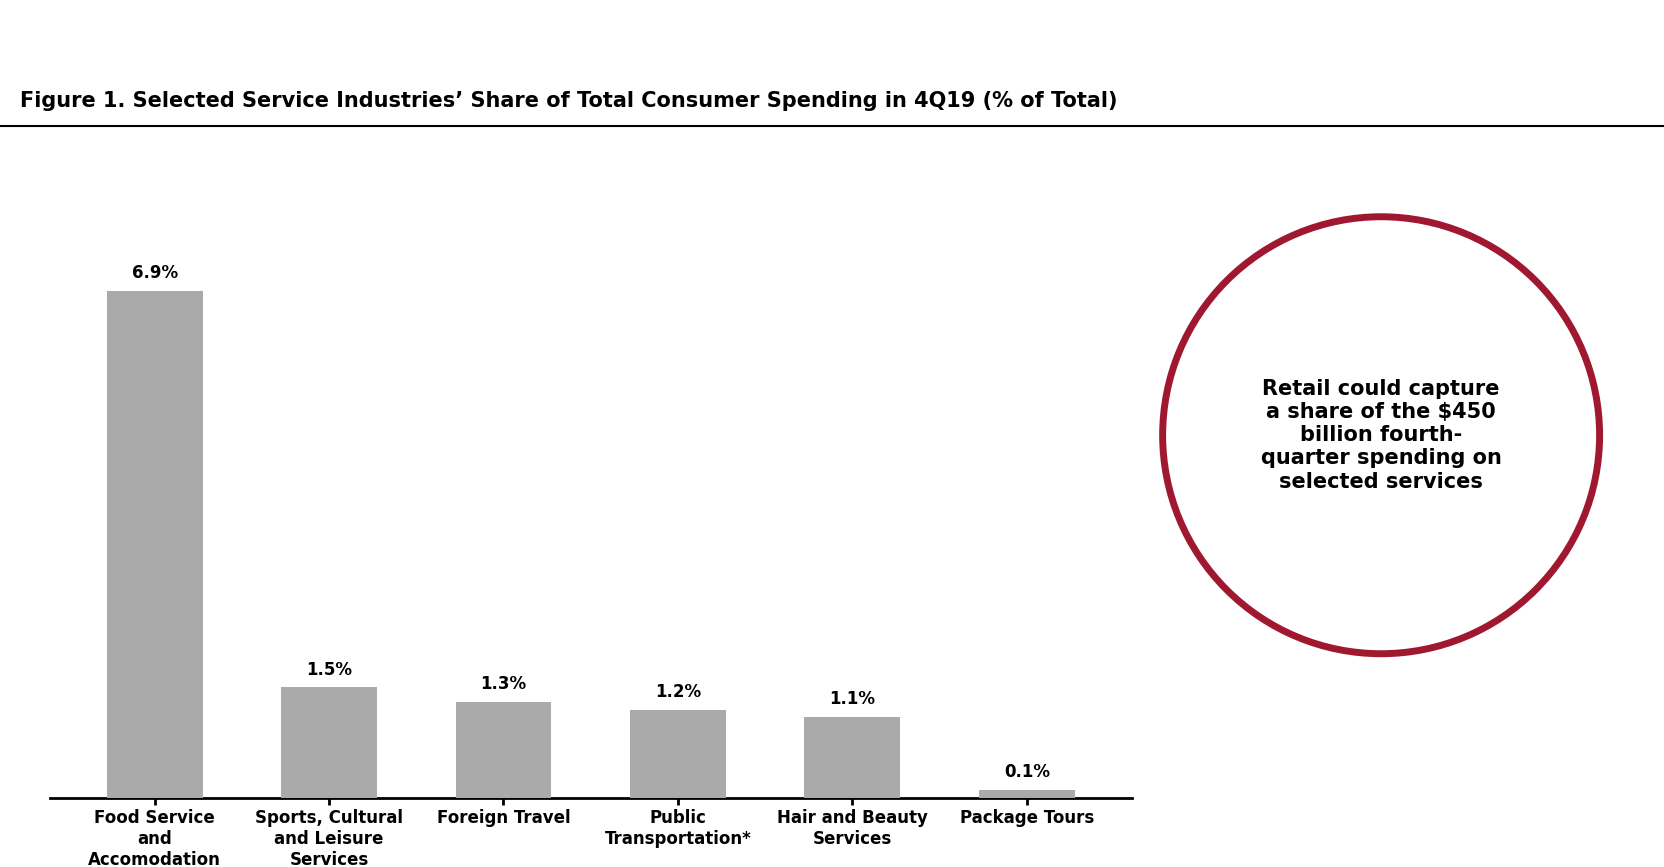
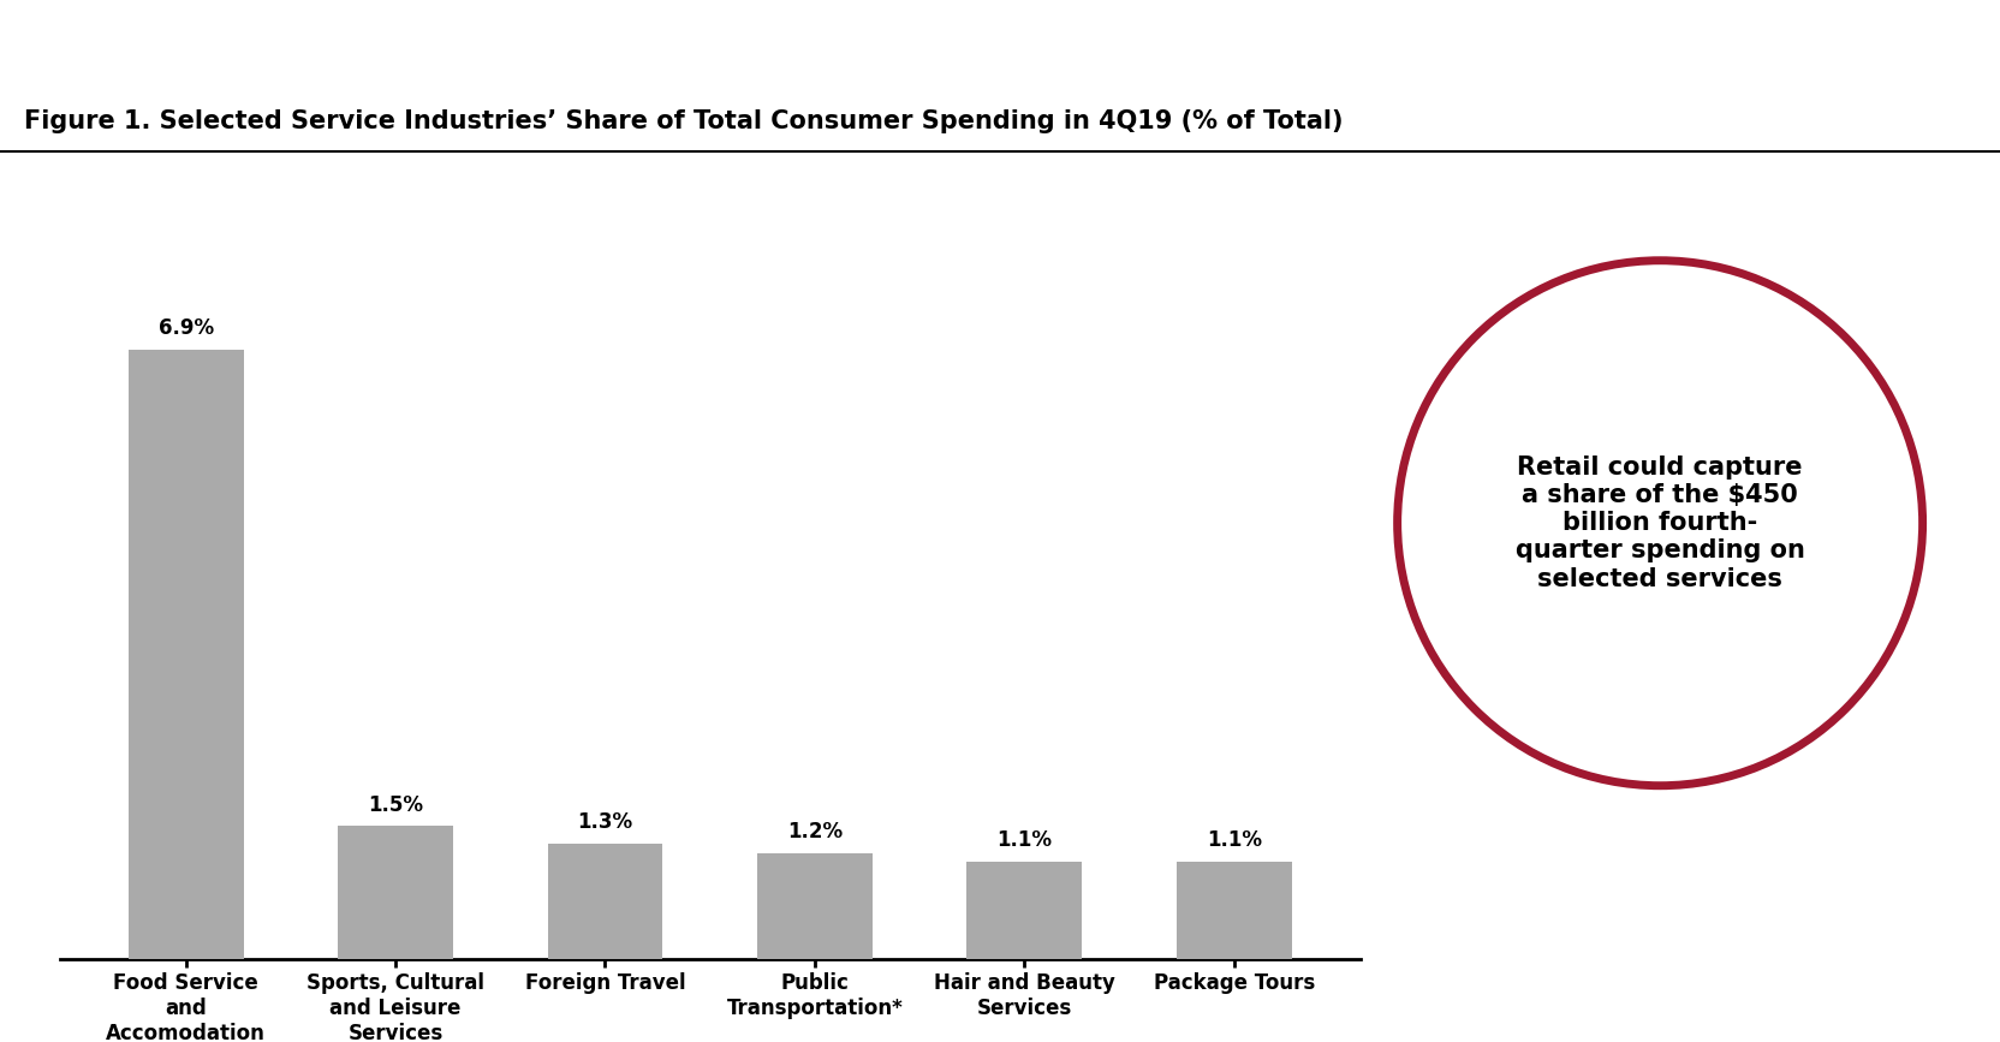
Package Tours: 0.1% -> 1.1%
